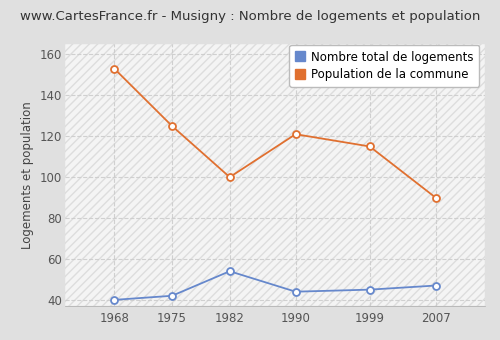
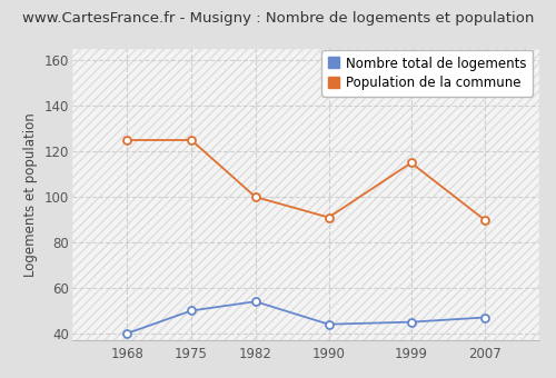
Population de la commune/1968: 153 -> 125
Nombre total de logements/1975: 42 -> 50
Population de la commune/1990: 121 -> 91
